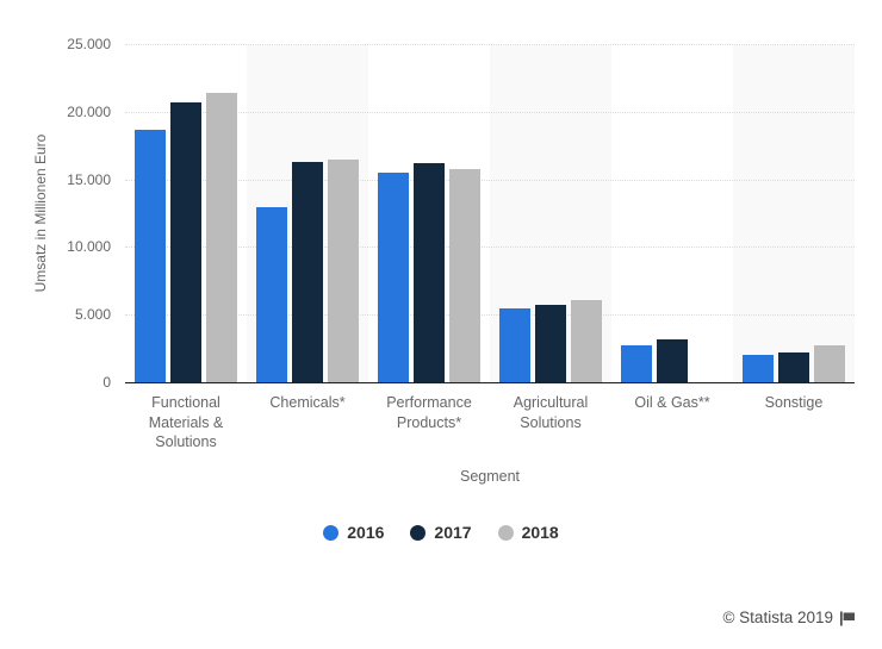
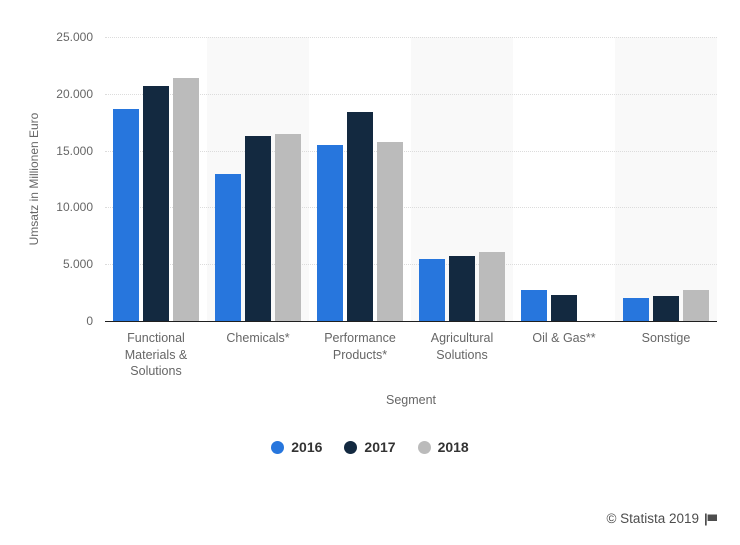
2017/Performance Products*: 16200 -> 18400
2017/Oil & Gas**: 3200 -> 2300
